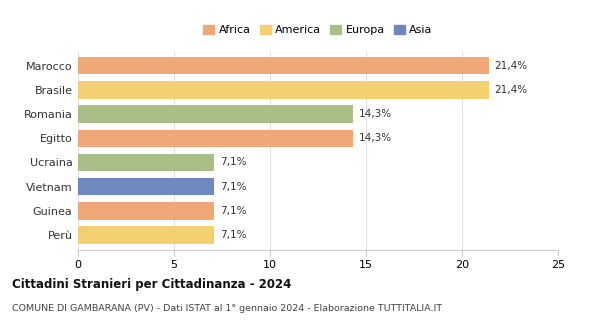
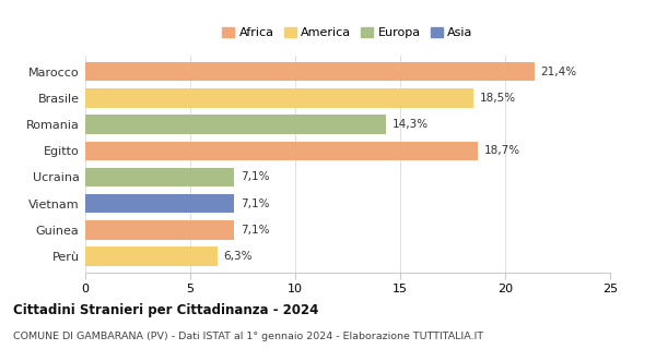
Brasile: 21,4% -> 18,5%
Egitto: 14,3% -> 18,7%
Perù: 7,1% -> 6,3%
